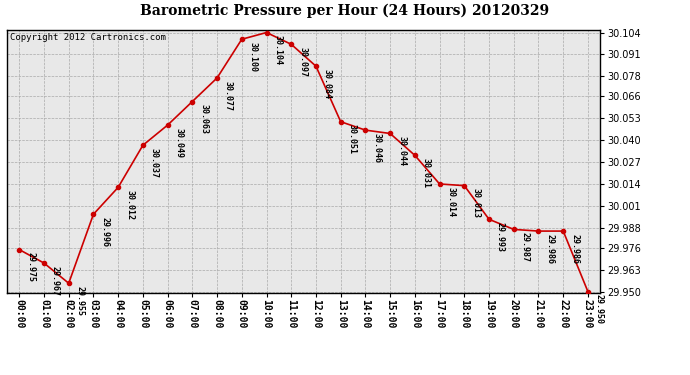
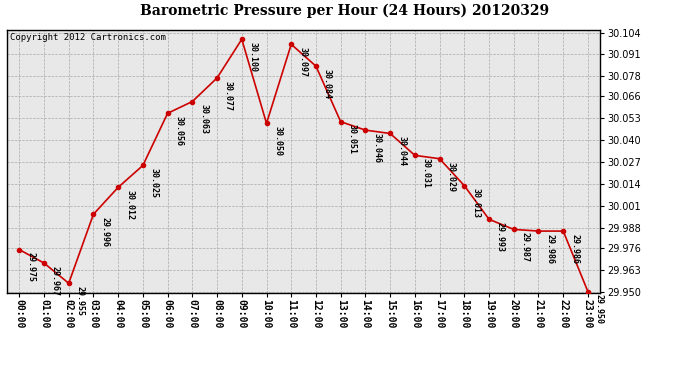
05:00: 30.037 -> 30.025
06:00: 30.049 -> 30.056
10:00: 30.104 -> 30.050
17:00: 30.014 -> 30.029
